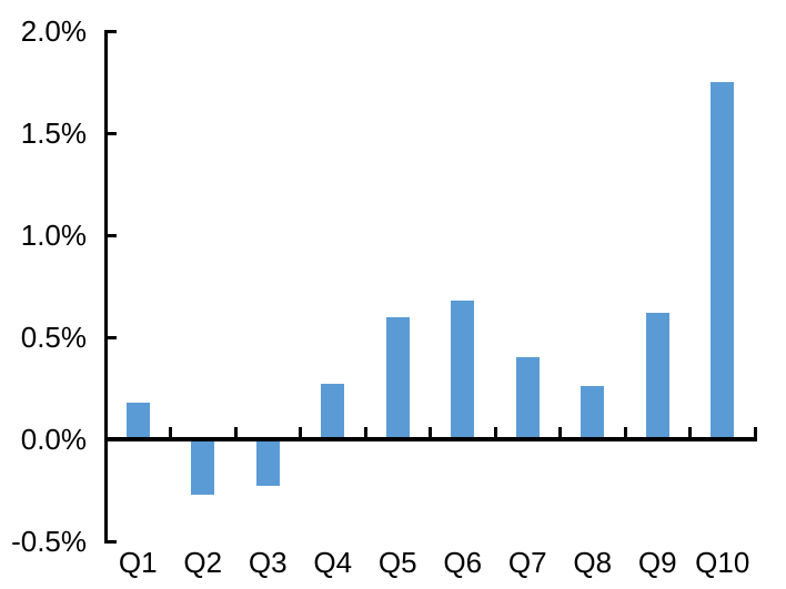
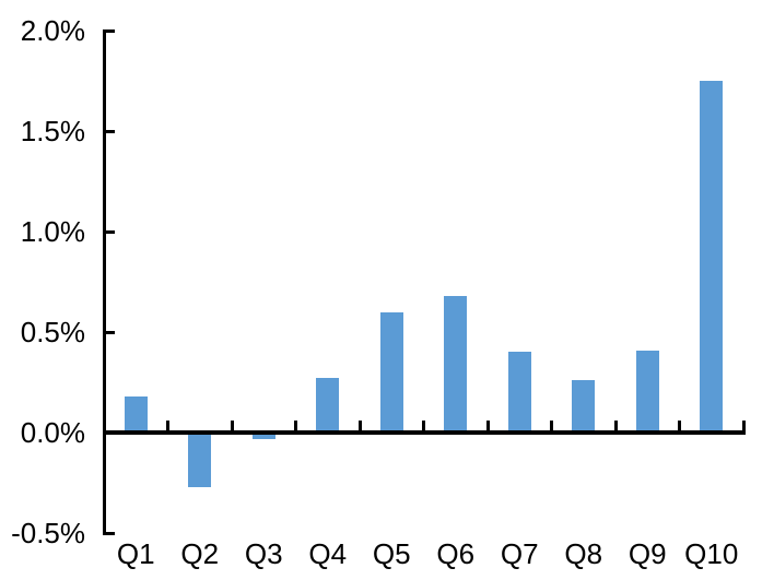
Q3: -0.23% -> -0.03%
Q9: 0.62% -> 0.41%
